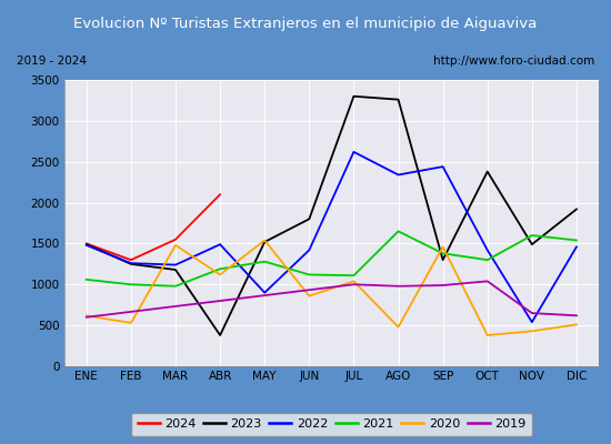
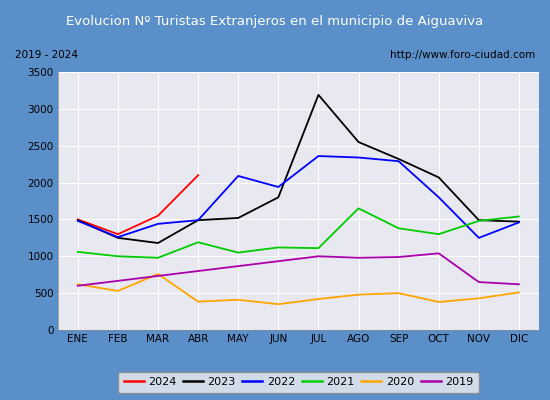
2022/MAR: 1240 -> 1440
2020/MAR: 1480 -> 760
2023/ABR: 380 -> 1490
2020/ABR: 1120 -> 380
2022/MAY: 900 -> 2090
2021/MAY: 1280 -> 1050
2020/MAY: 1540 -> 410
2022/JUN: 1420 -> 1940
2020/JUN: 860 -> 350
2023/JUL: 3300 -> 3190
2022/JUL: 2620 -> 2360
2020/JUL: 1040 -> 420
2023/AGO: 3260 -> 2550
2023/SEP: 1300 -> 2320
2022/SEP: 2440 -> 2290
2020/SEP: 1460 -> 500
2023/OCT: 2380 -> 2070
2022/OCT: 1420 -> 1800
2022/NOV: 540 -> 1250
2021/NOV: 1600 -> 1480
2023/DIC: 1920 -> 1470
